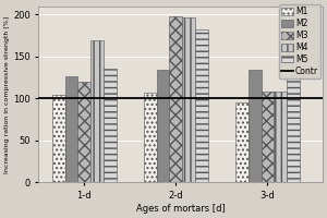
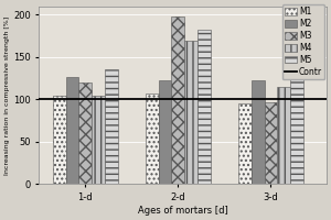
M4/1-d: 170 -> 105
M2/2-d: 134 -> 122
M4/2-d: 196 -> 170
M2/3-d: 134 -> 122
M3/3-d: 108 -> 97
M4/3-d: 108 -> 115
